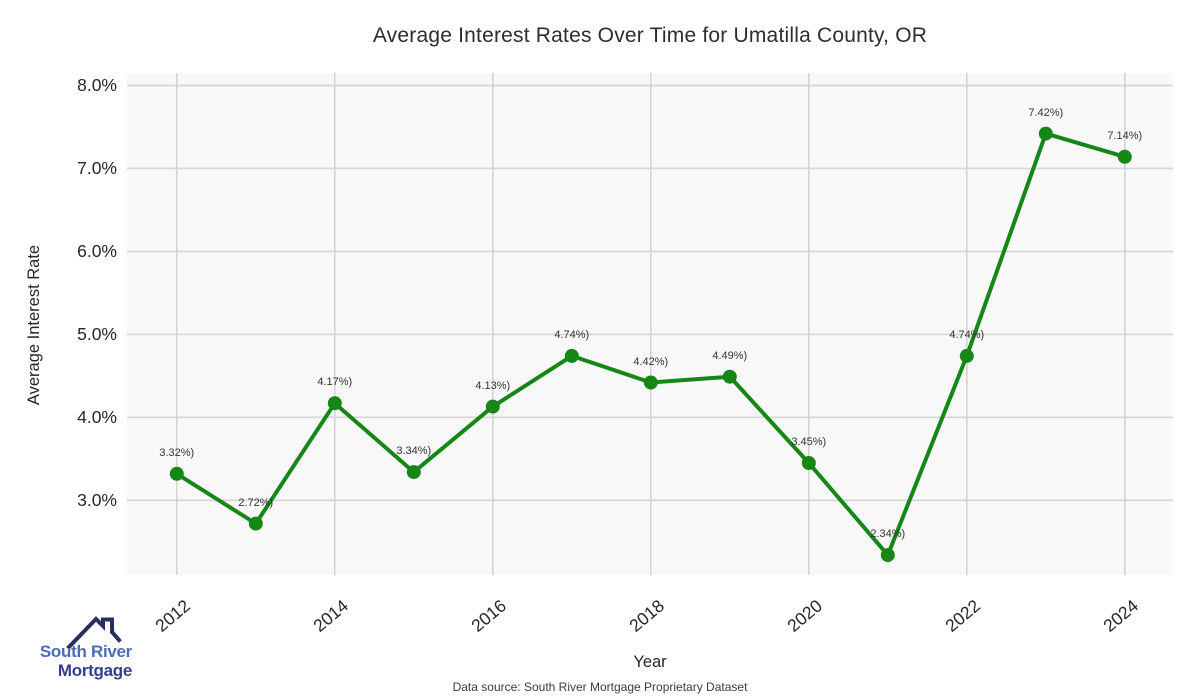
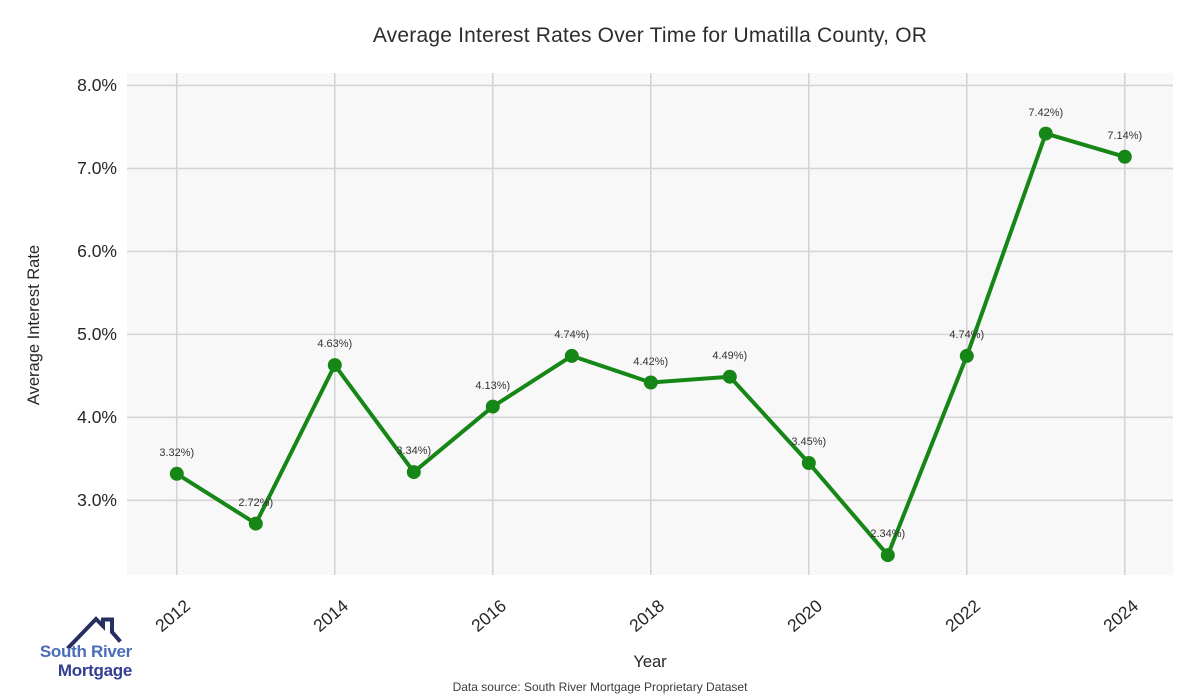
2014: 4.17% -> 4.63%
